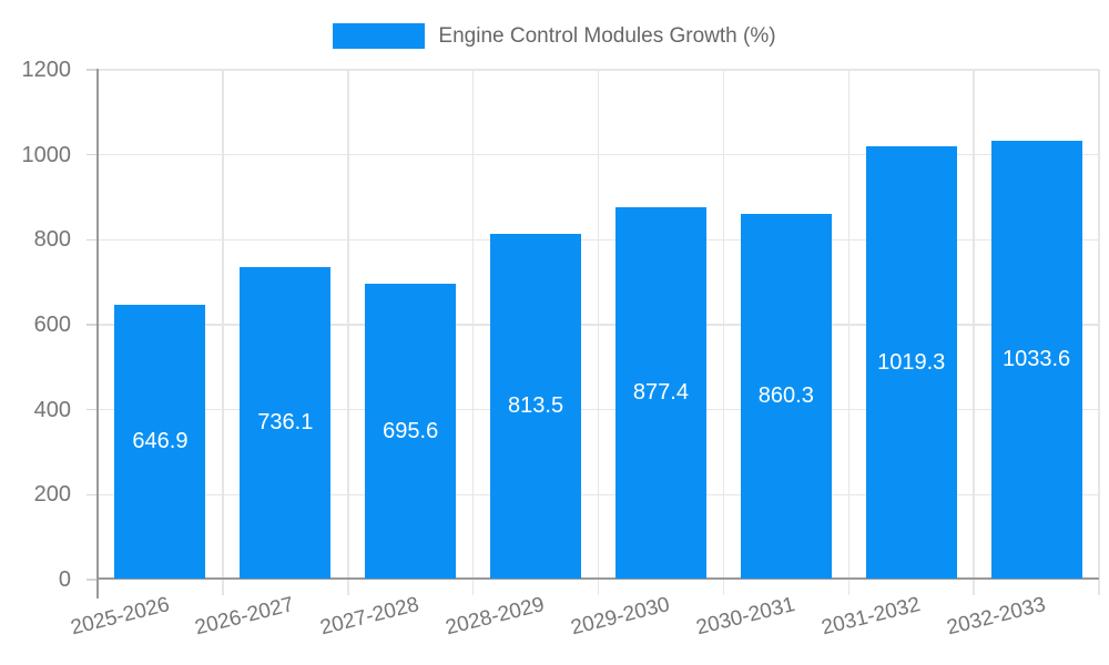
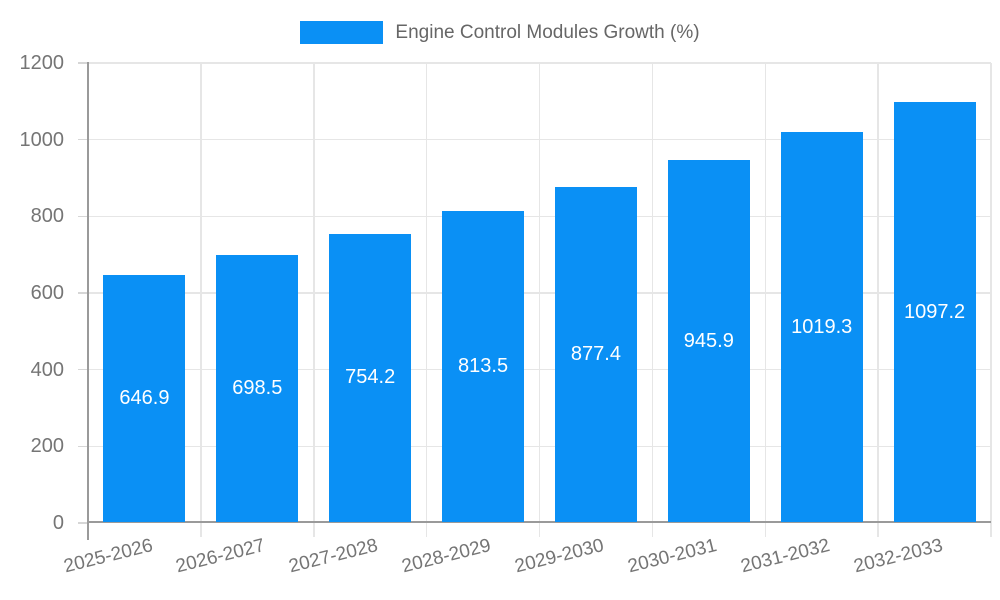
2026-2027: 736.1 -> 698.5
2027-2028: 695.6 -> 754.2
2030-2031: 860.3 -> 945.9
2032-2033: 1033.6 -> 1097.2
